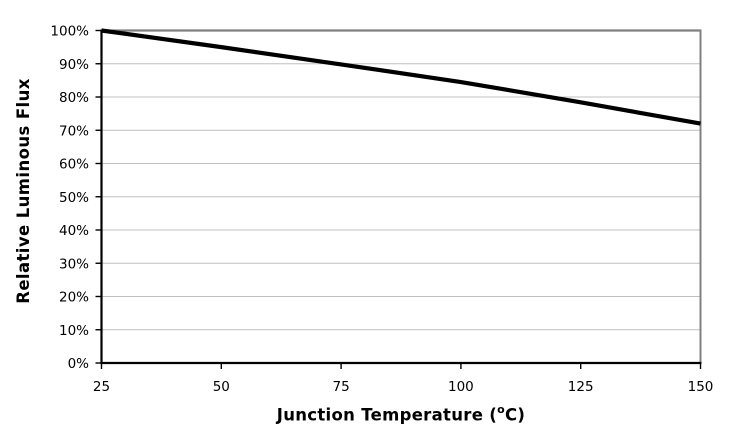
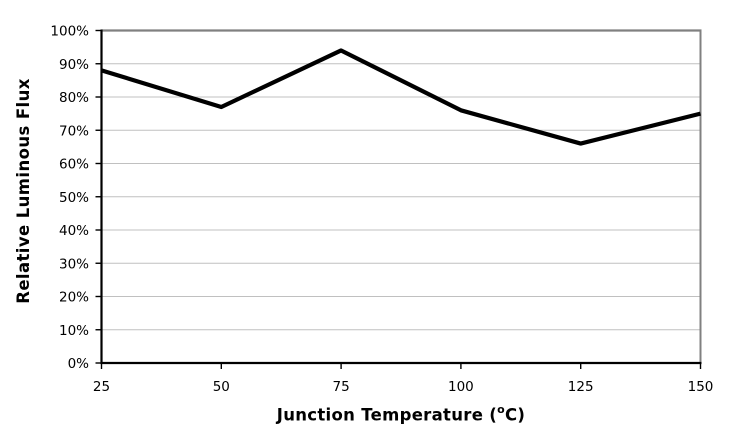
25: 100% -> 88%
50: 95% -> 77%
75: 90% -> 94%
100: 84% -> 76%
125: 78% -> 66%
150: 72% -> 75%
